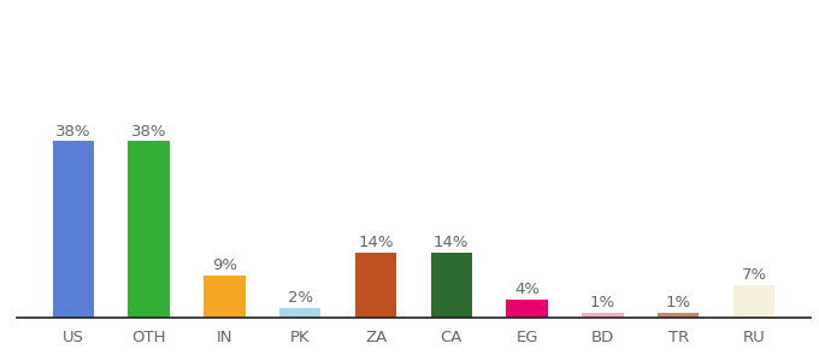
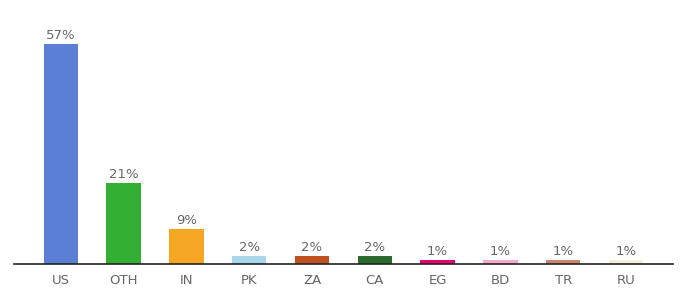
US: 38% -> 57%
OTH: 38% -> 21%
ZA: 14% -> 2%
CA: 14% -> 2%
EG: 4% -> 1%
RU: 7% -> 1%
